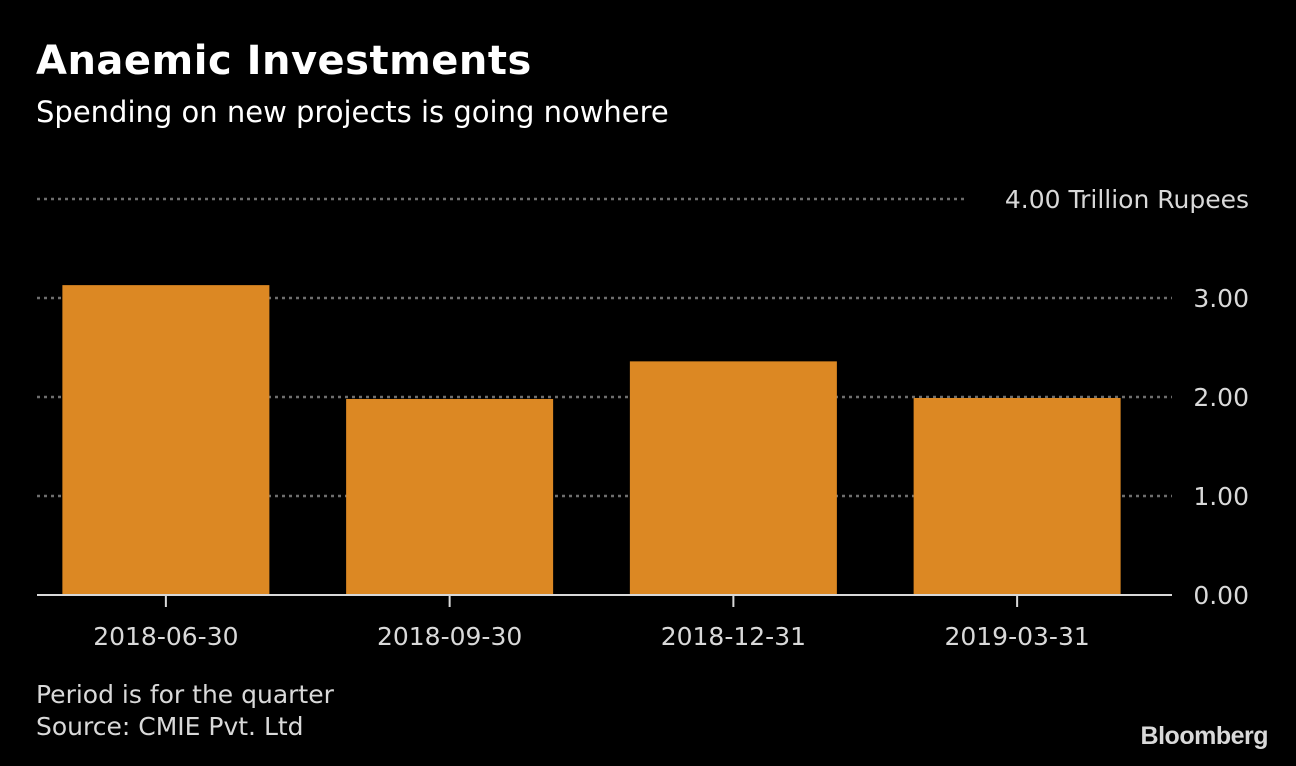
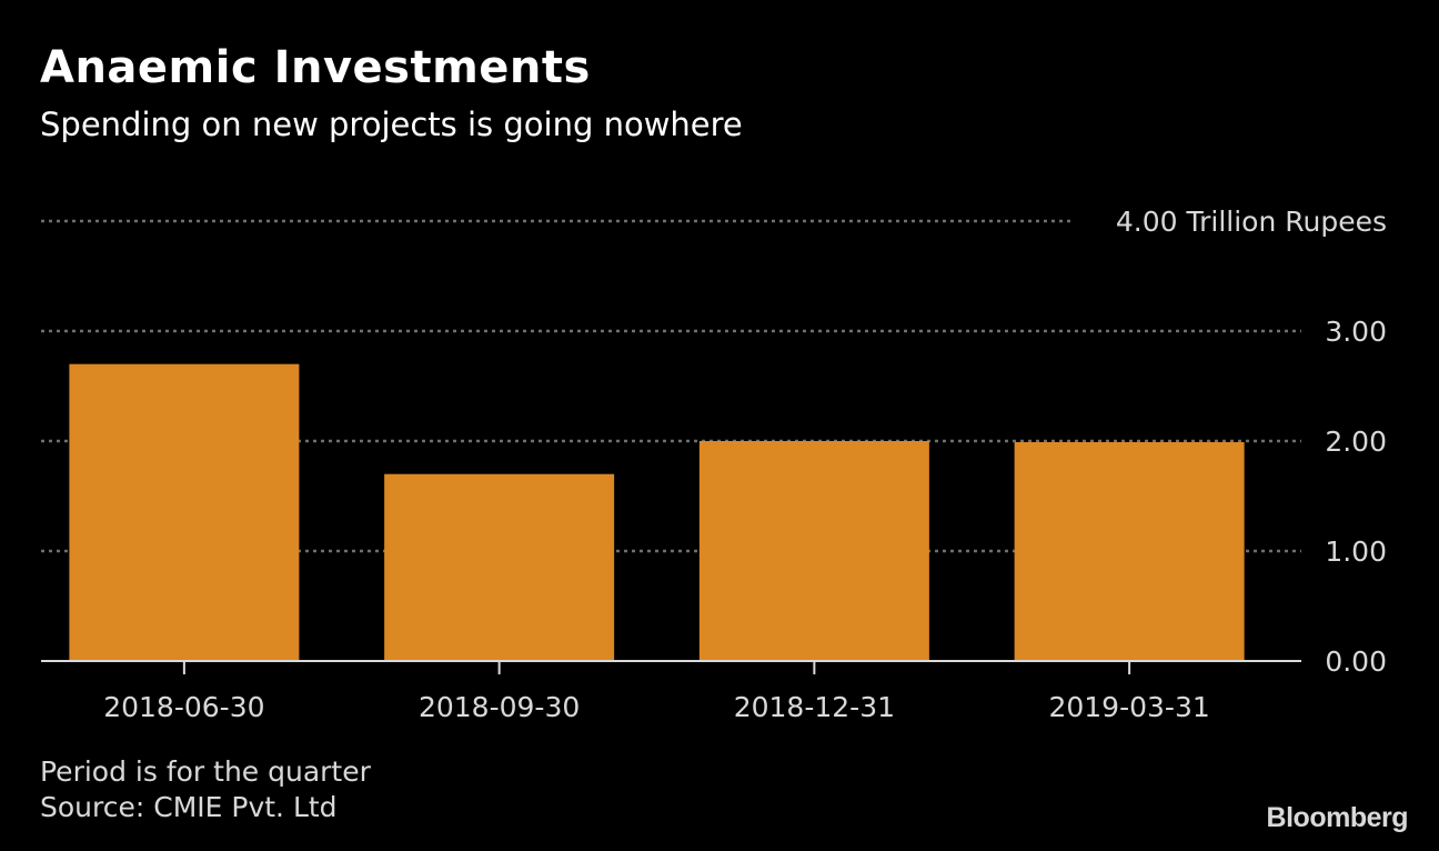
2018-06-30: 3.1 -> 2.7
2018-09-30: 2.0 -> 1.7
2018-12-31: 2.4 -> 2.0
